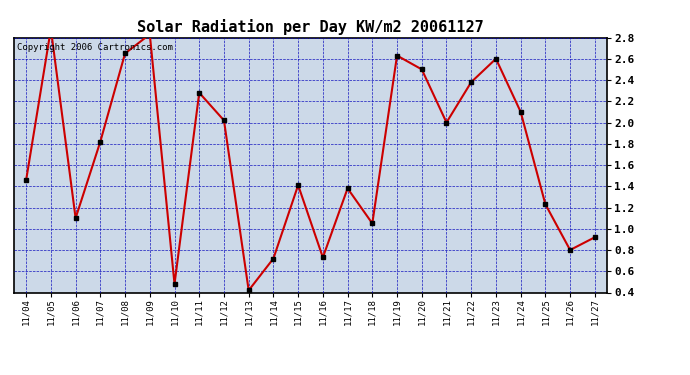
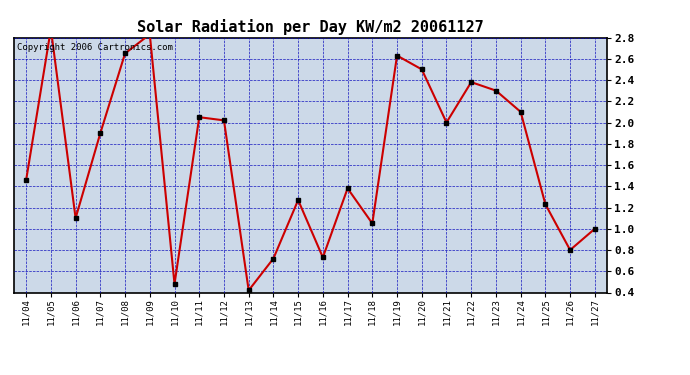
11/07: 1.82 -> 1.90
11/11: 2.28 -> 2.05
11/15: 1.41 -> 1.27
11/23: 2.60 -> 2.30
11/27: 0.92 -> 1.00
